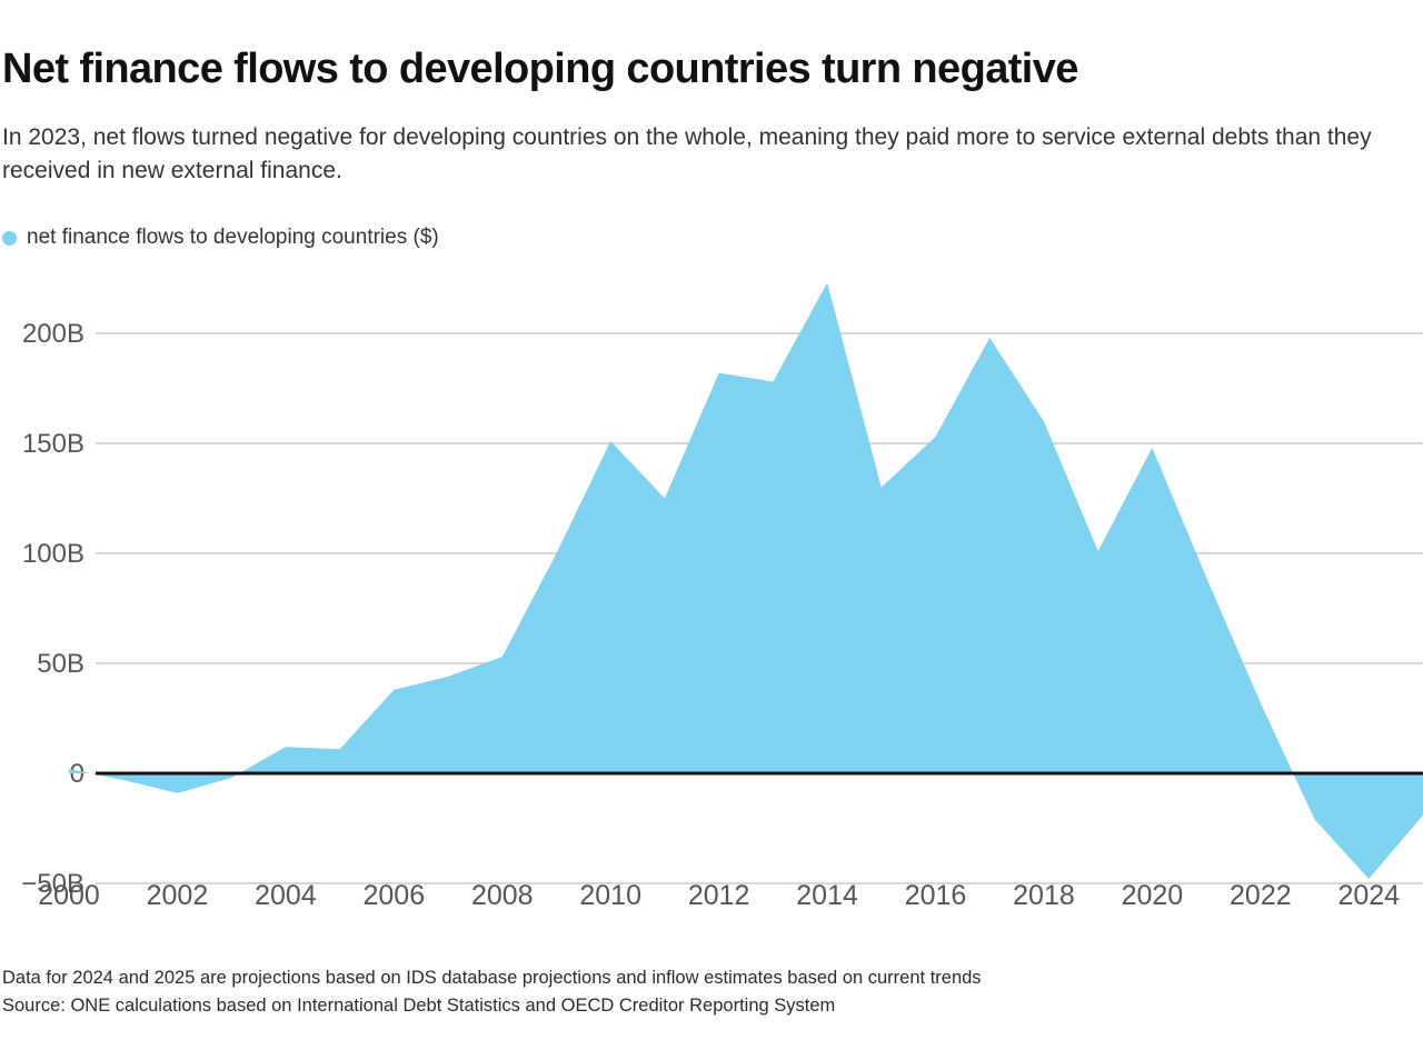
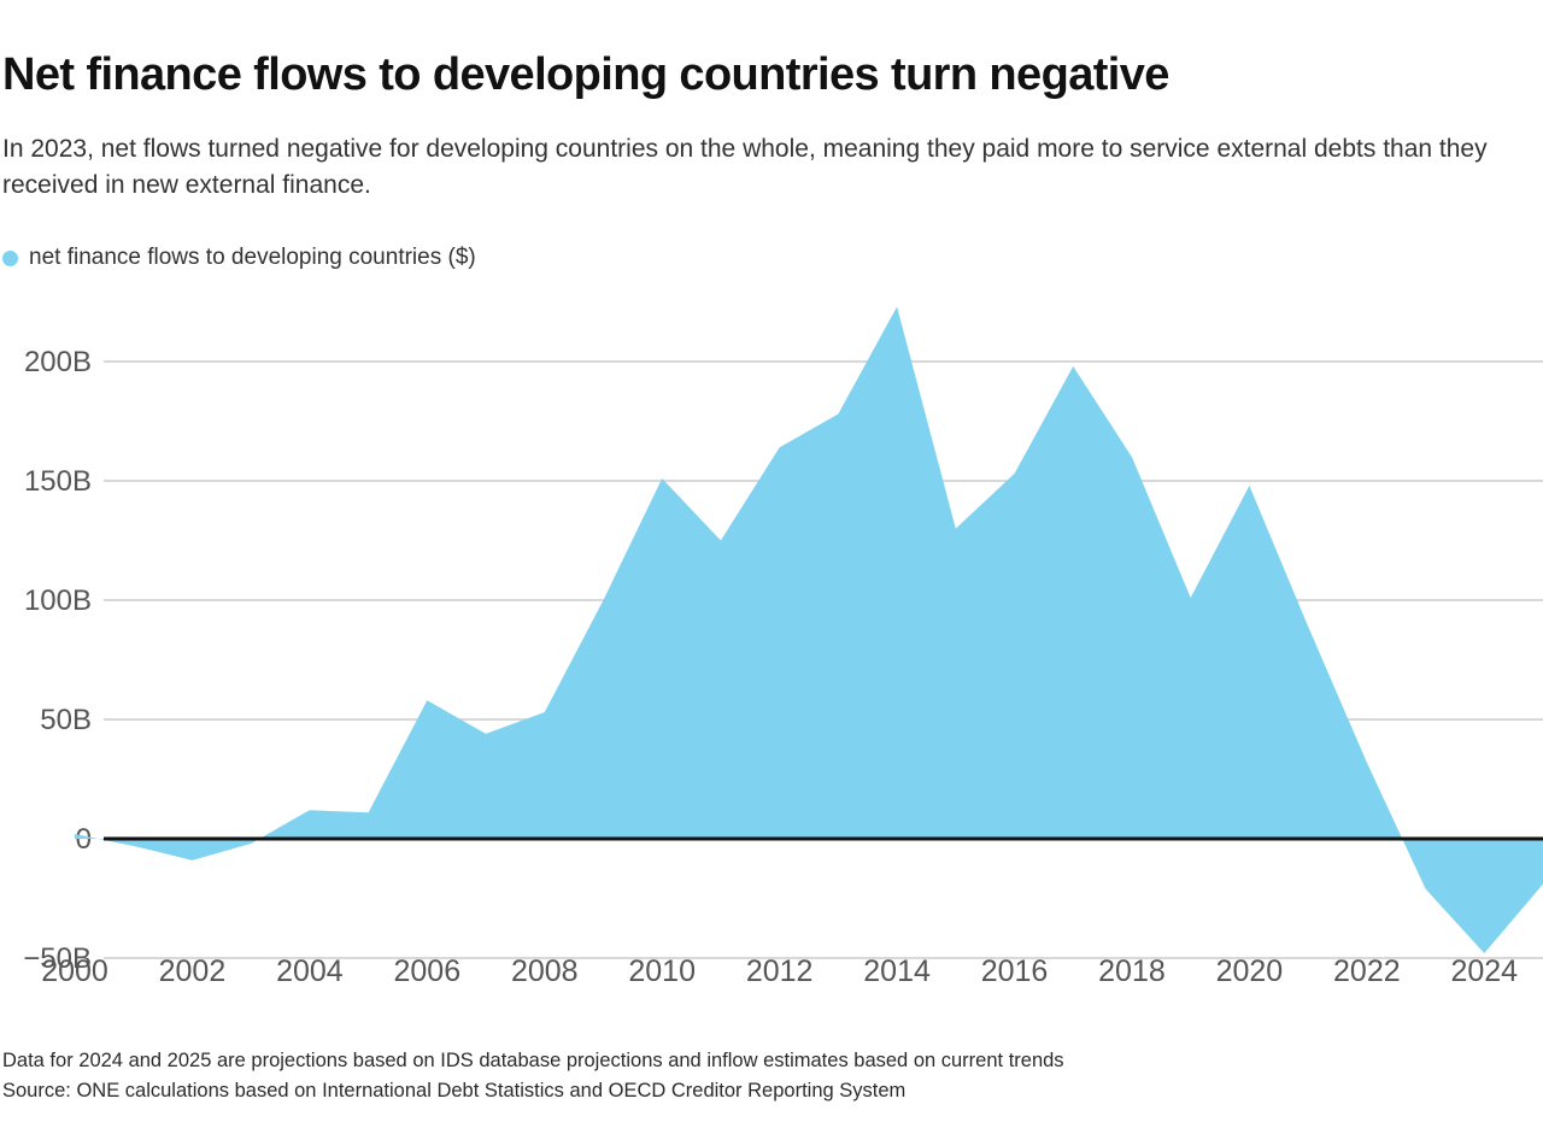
2006: 38B -> 58B
2012: 182B -> 164B
